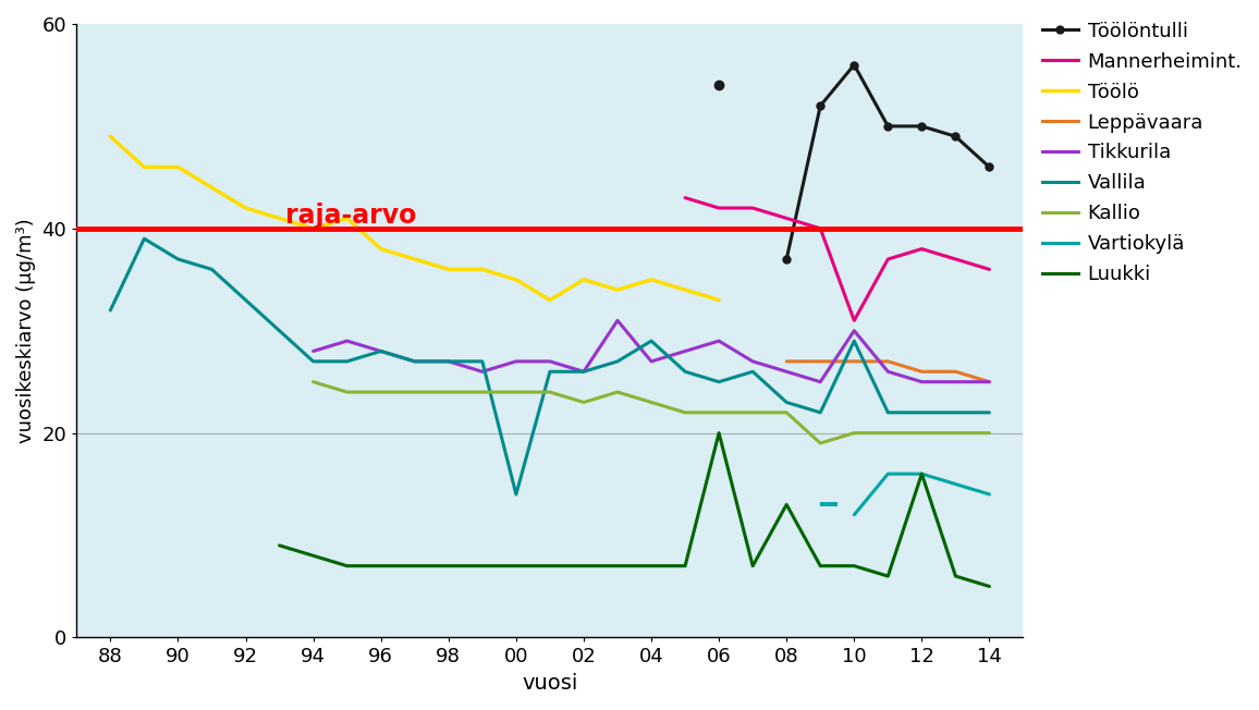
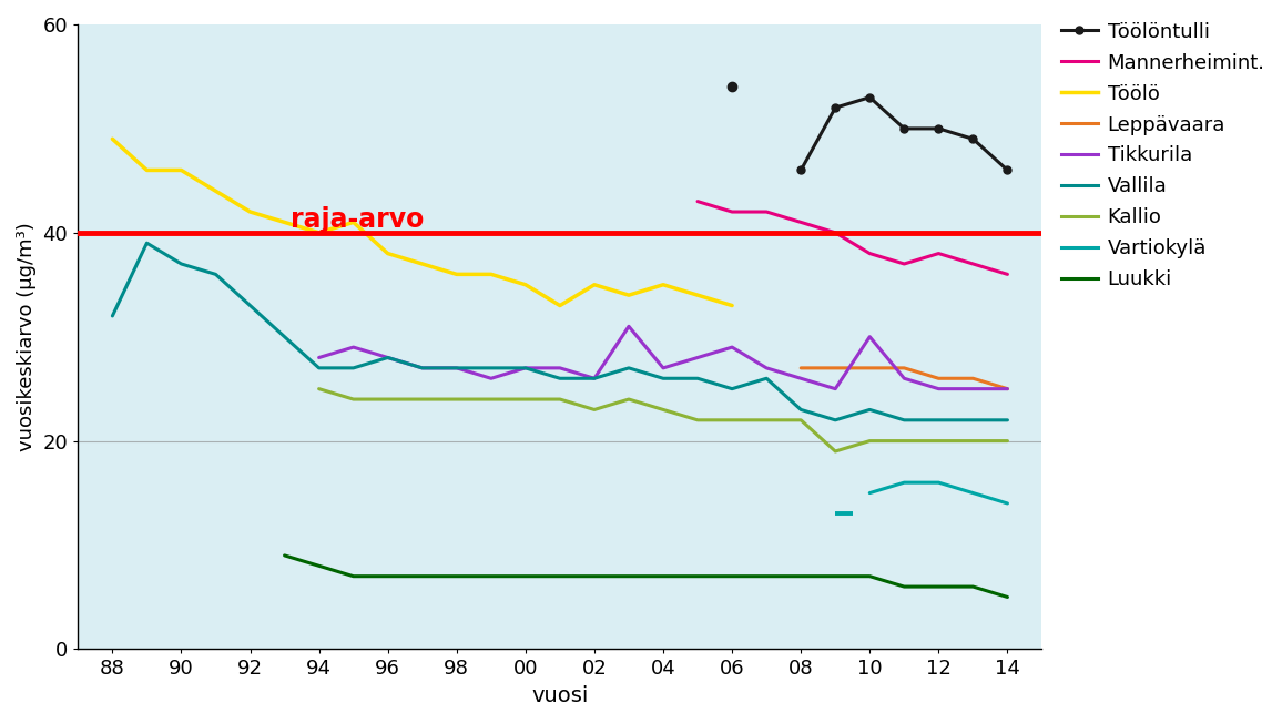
Vallila/00: 14 -> 27
Vallila/04: 29 -> 26
Luukki/06: 20 -> 7
Töölöntulli/08: 37 -> 46
Luukki/08: 13 -> 7
Töölöntulli/10: 56 -> 53
Mannerheimint./10: 31 -> 38
Vallila/10: 29 -> 23
Vartiokylä/10: 12 -> 15
Luukki/12: 16 -> 6
